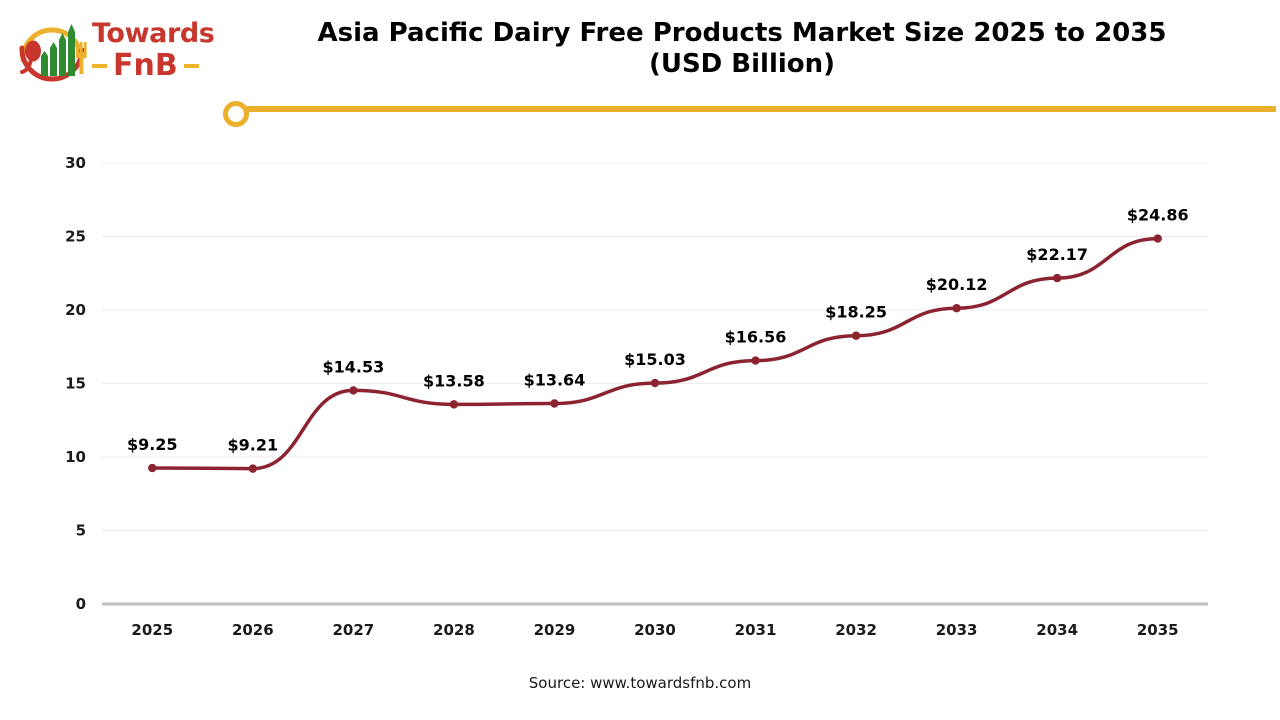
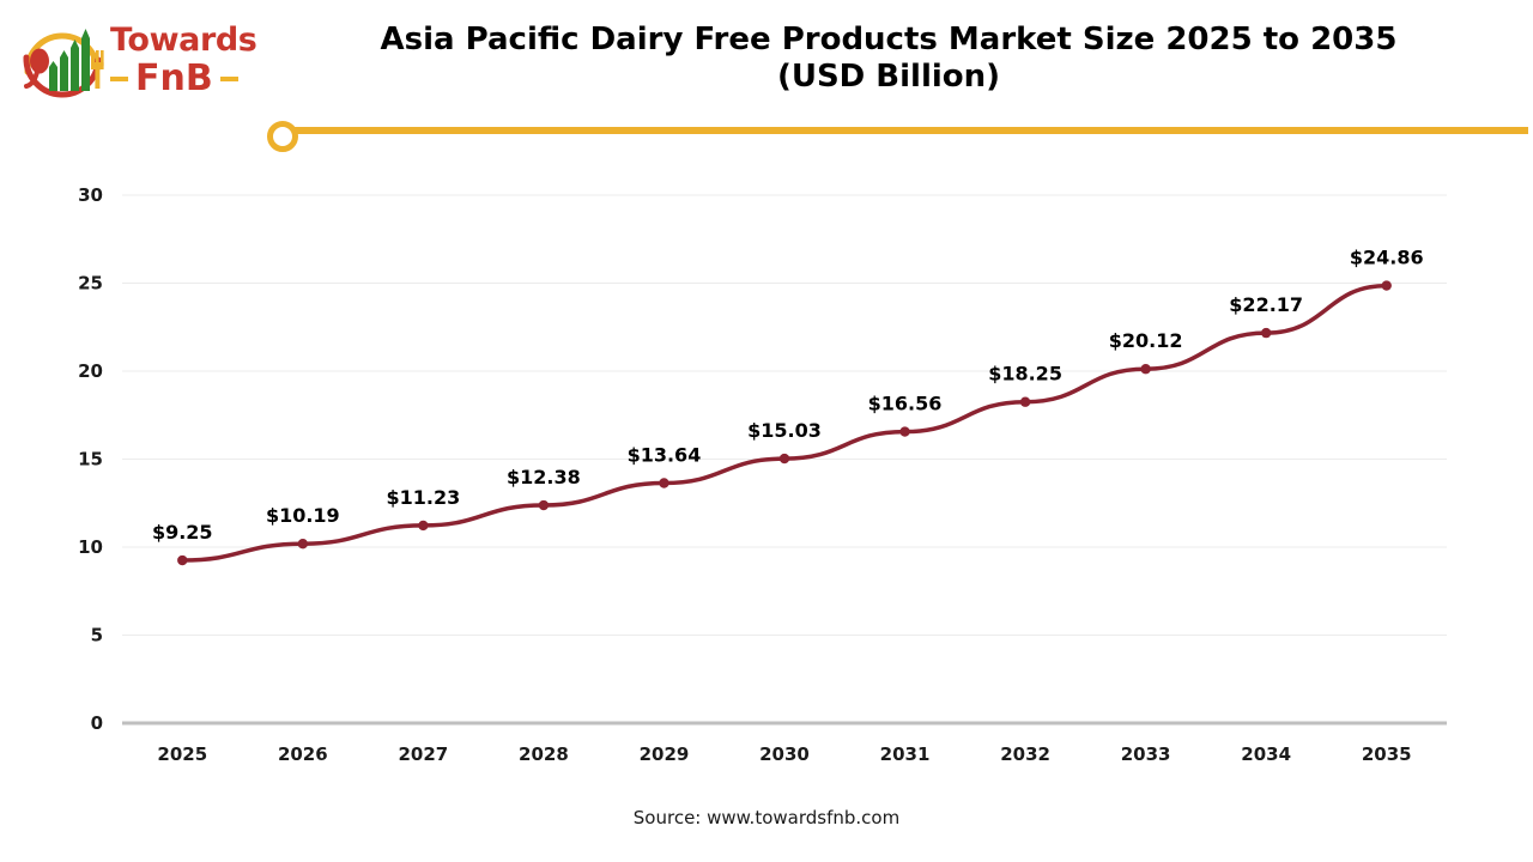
2026: $9.21 -> $10.19
2027: $14.53 -> $11.23
2028: $13.58 -> $12.38
